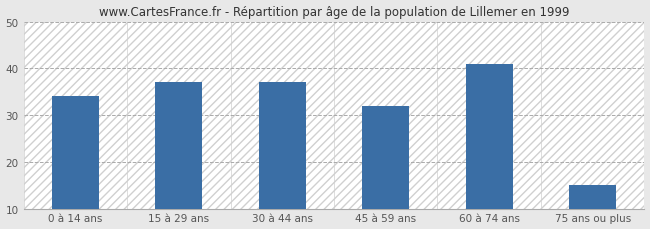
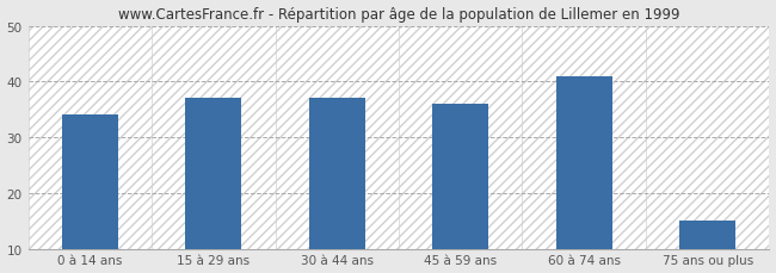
45 à 59 ans: 32 -> 36
